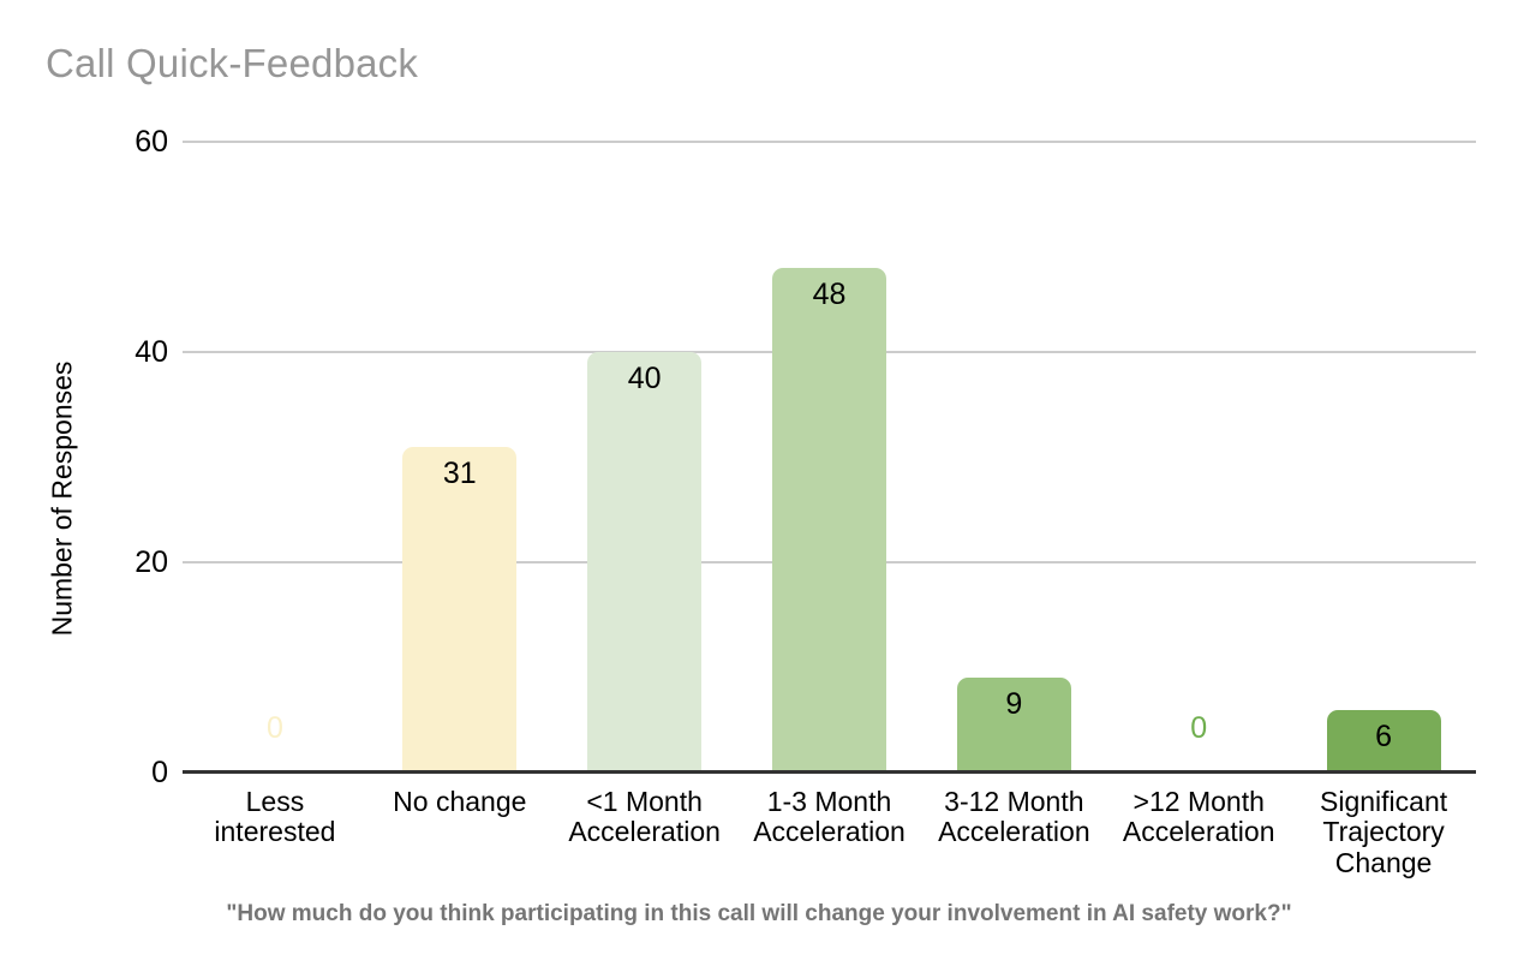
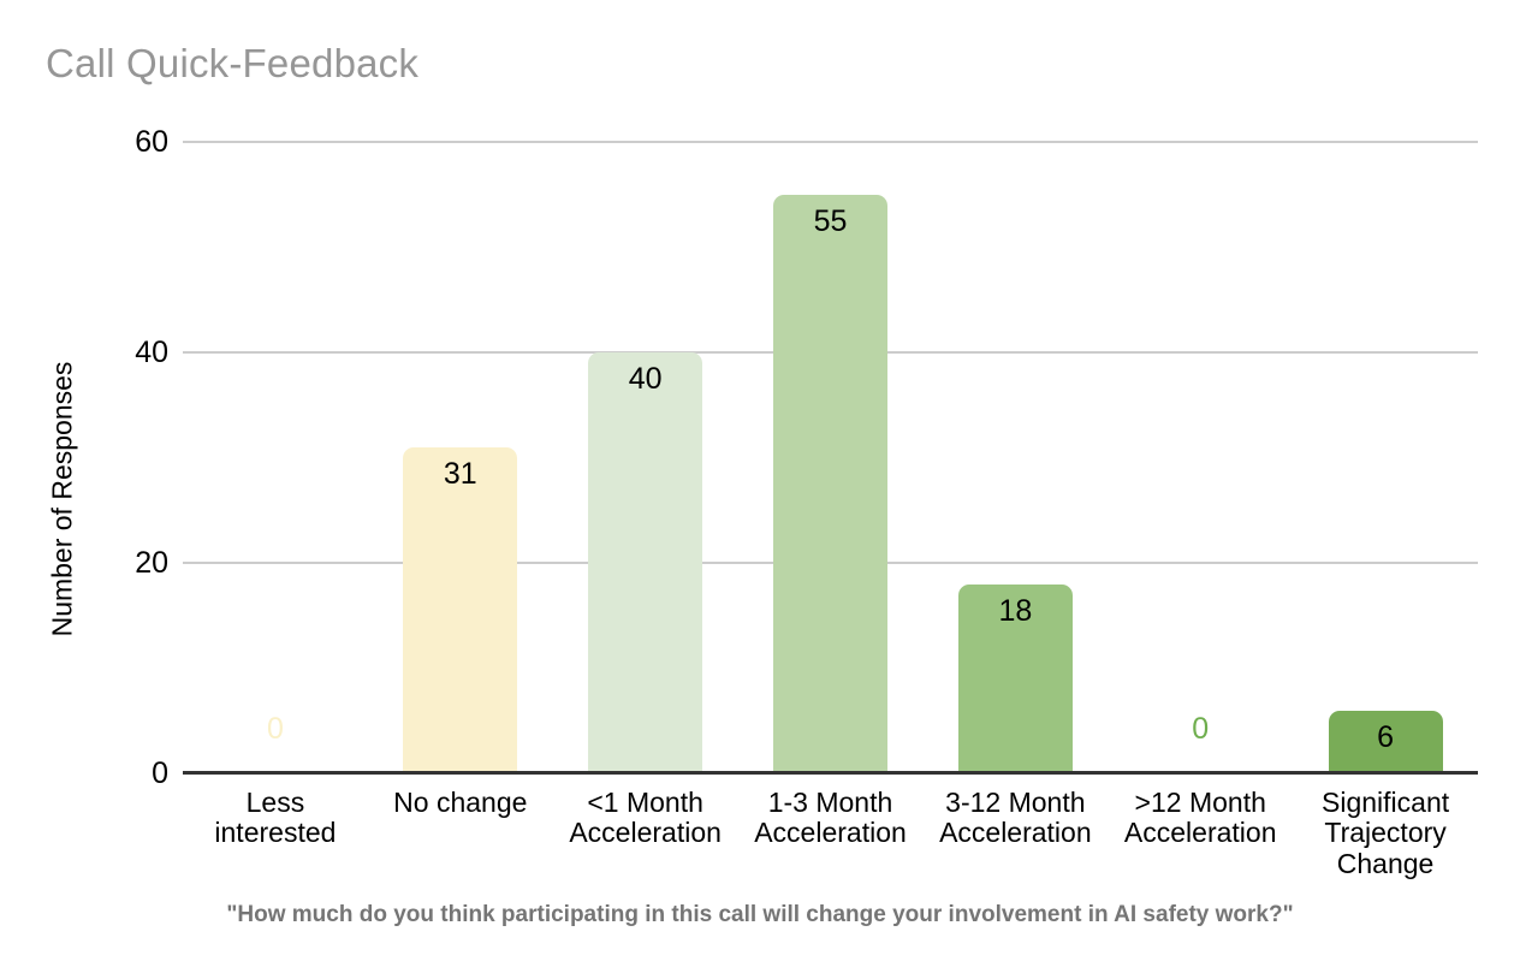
1-3 Month Acceleration: 48 -> 55
3-12 Month Acceleration: 9 -> 18
